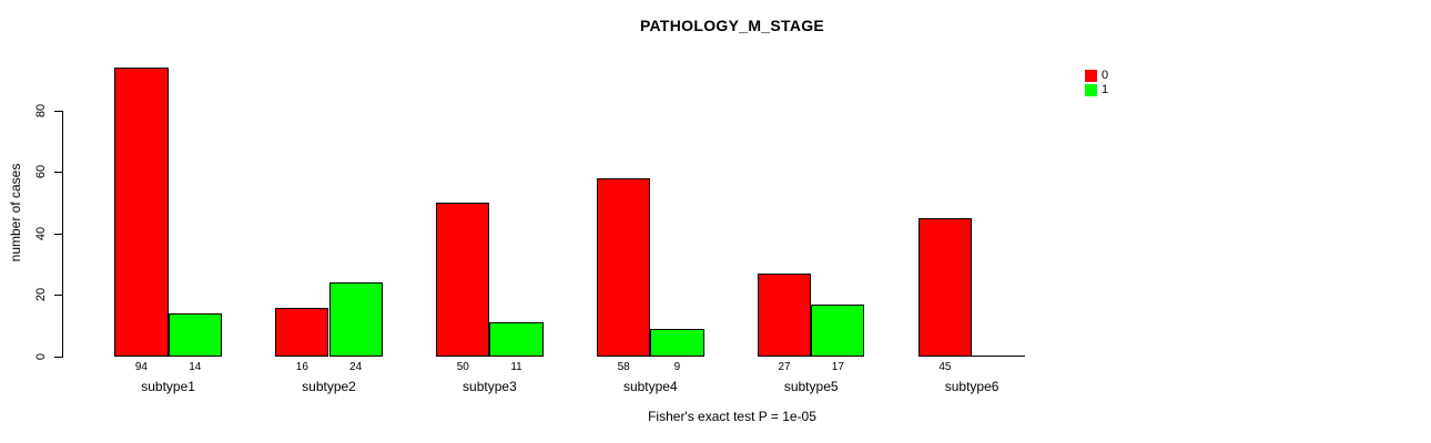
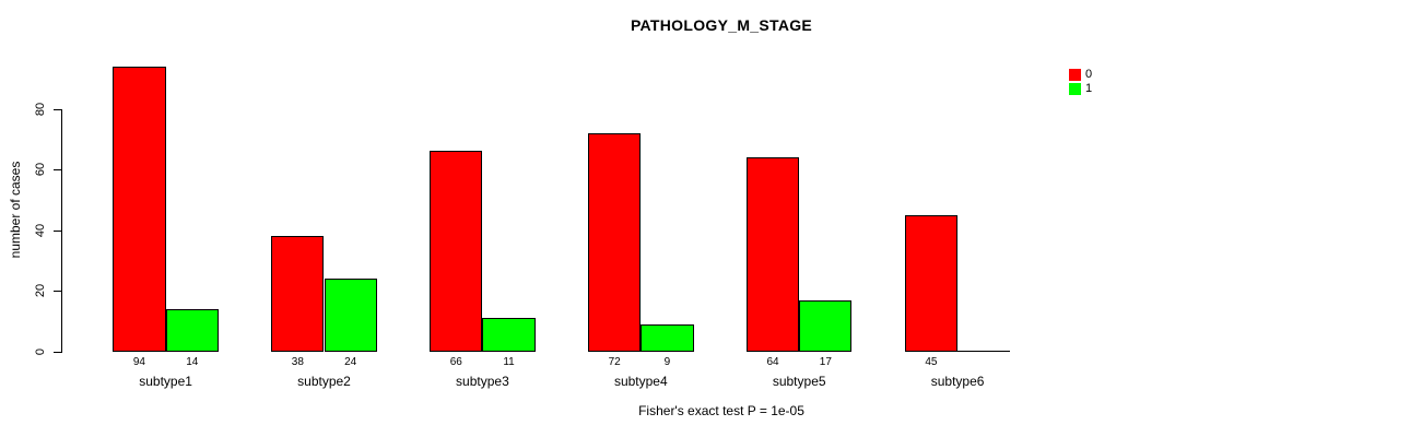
0/subtype2: 16 -> 38
0/subtype3: 50 -> 66
0/subtype4: 58 -> 72
0/subtype5: 27 -> 64
